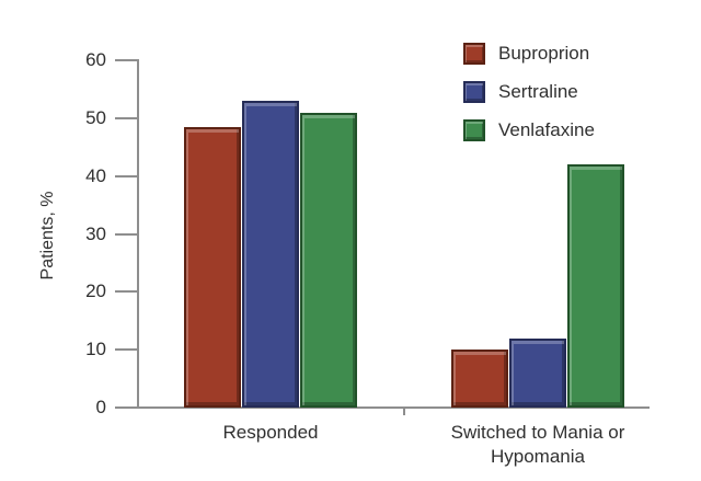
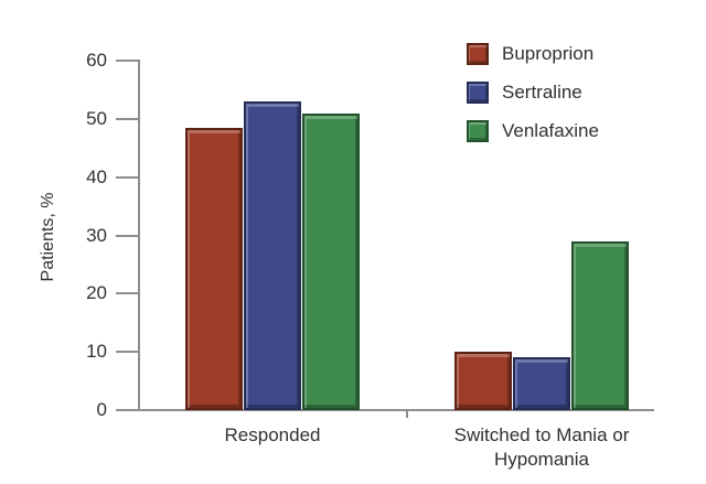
Sertraline/Switched to Mania or Hypomania: 12 -> 9
Venlafaxine/Switched to Mania or Hypomania: 42 -> 29
